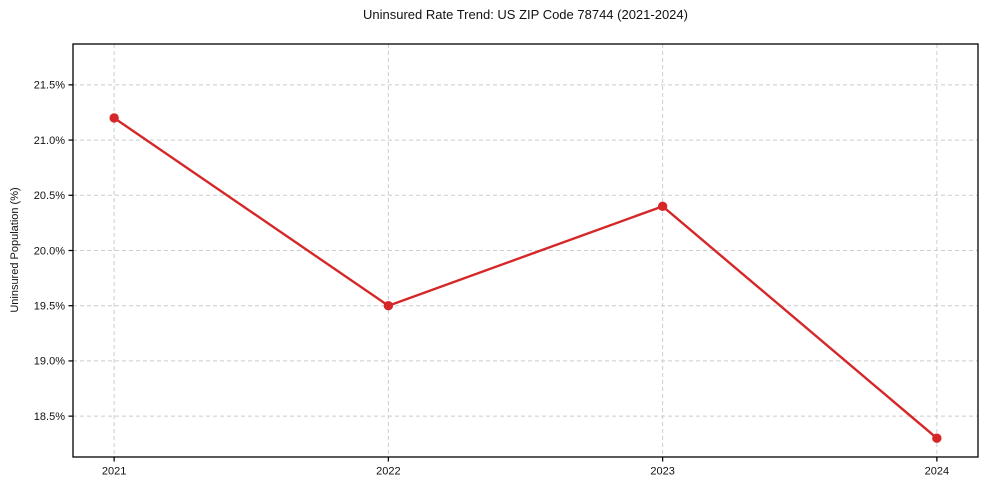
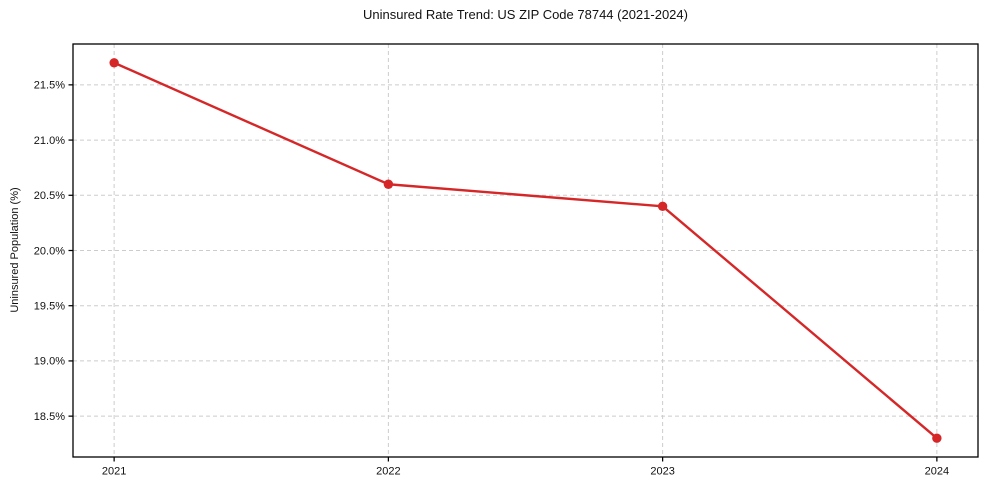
2021: 21.2% -> 21.7%
2022: 19.5% -> 20.6%
